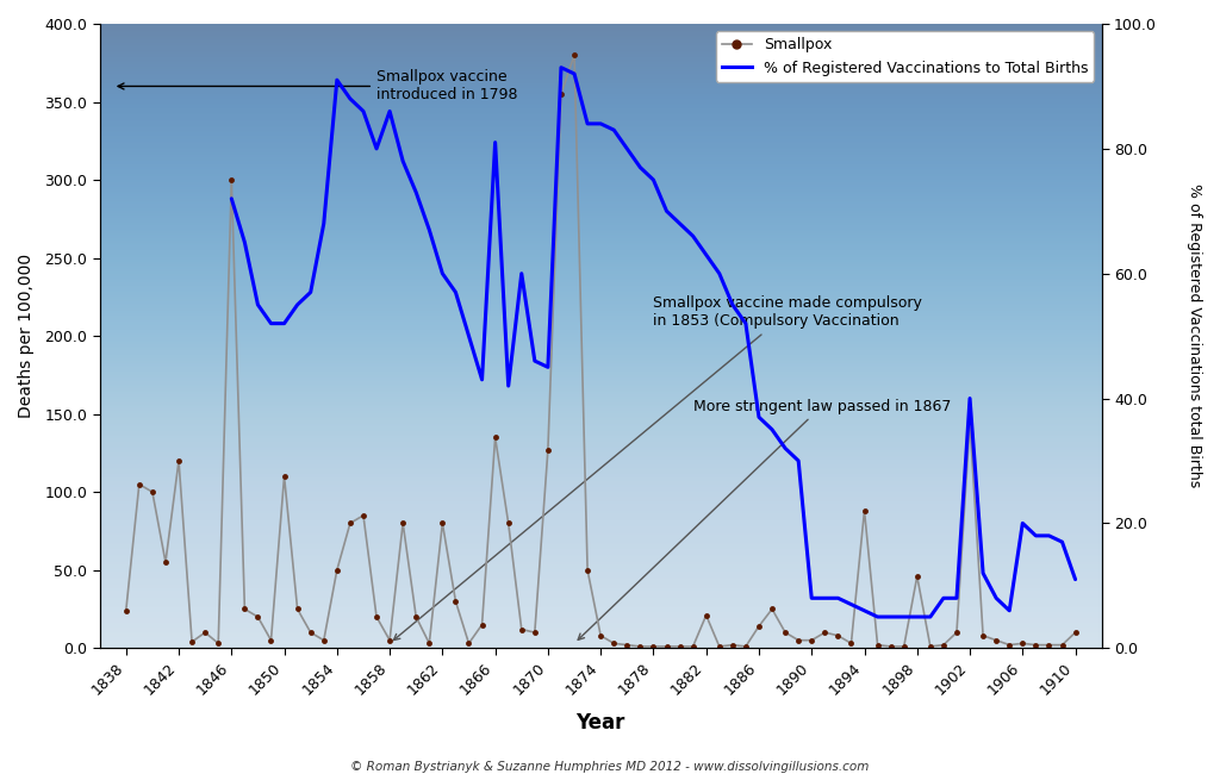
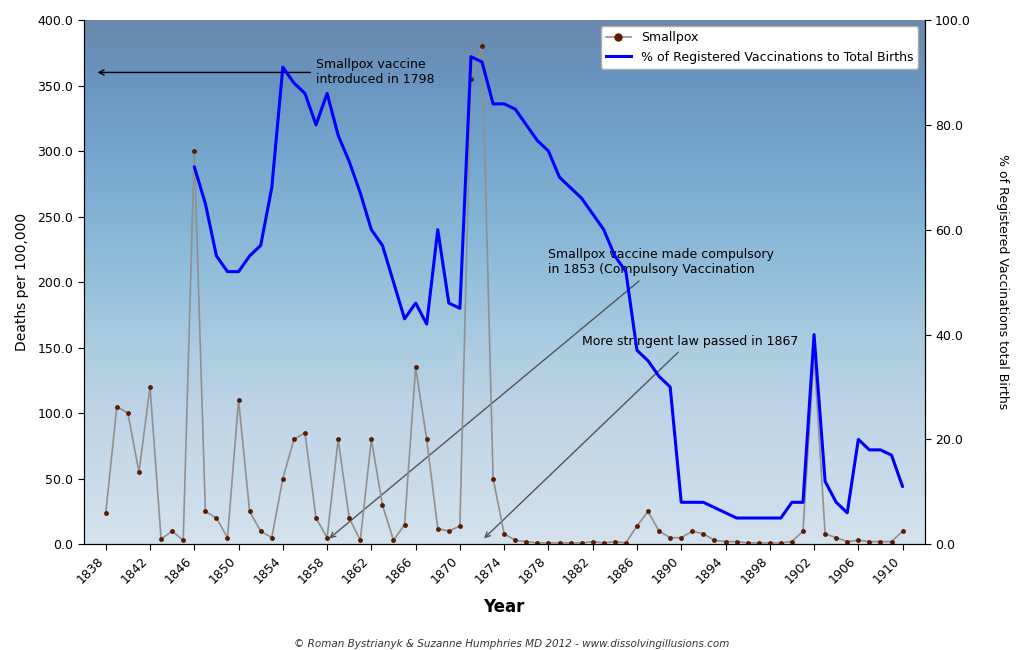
% of Registered Vaccinations to Total Births/1866: 81 -> 46
Smallpox/1870: 127 -> 14
Smallpox/1882: 21 -> 2
Smallpox/1894: 88 -> 2
Smallpox/1898: 46 -> 1
